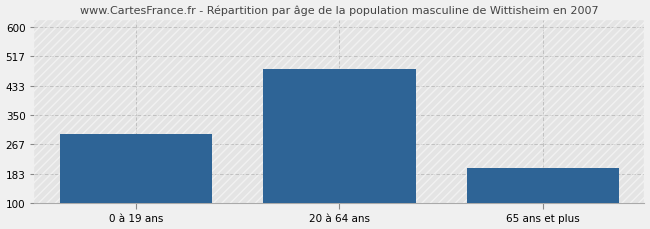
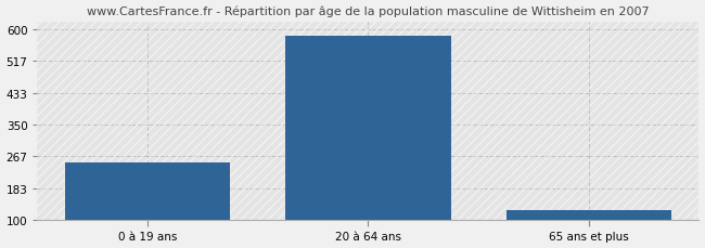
0 à 19 ans: 295 -> 252
20 à 64 ans: 480 -> 582
65 ans et plus: 200 -> 126
